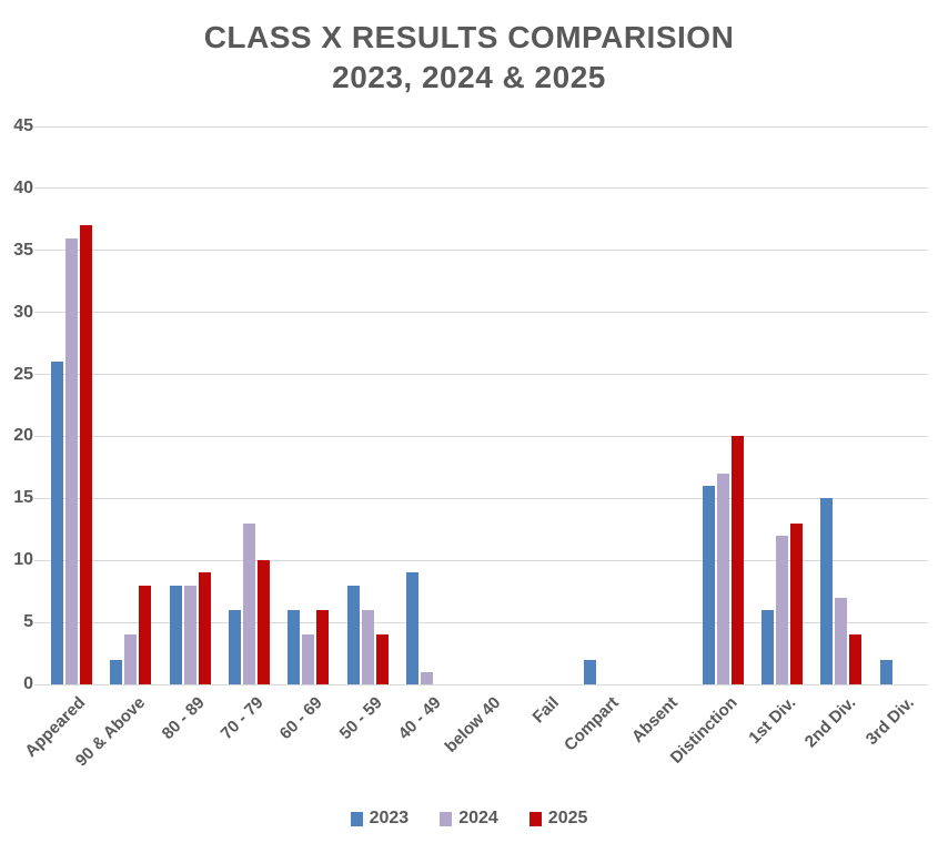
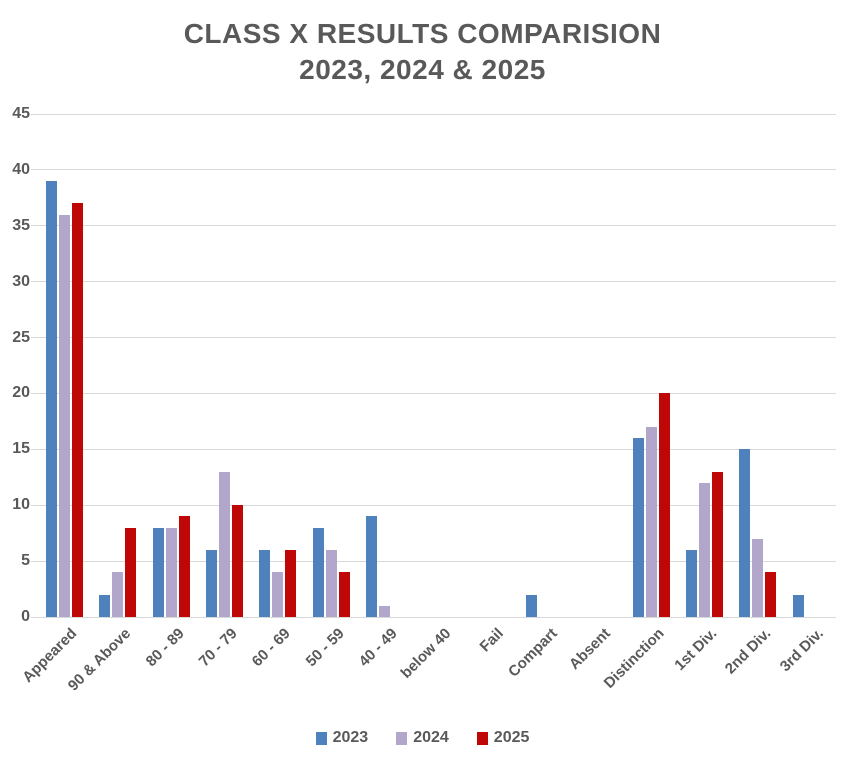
2023/Appeared: 26 -> 39
